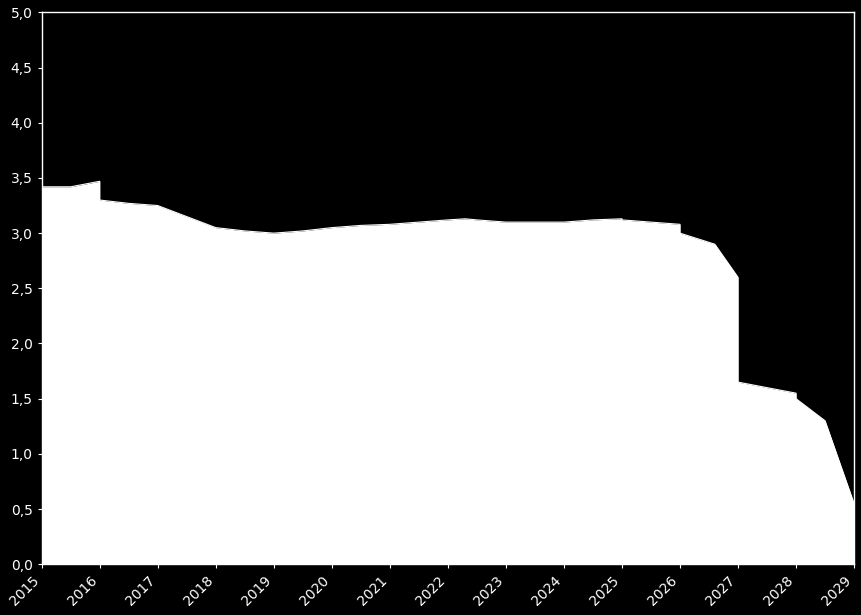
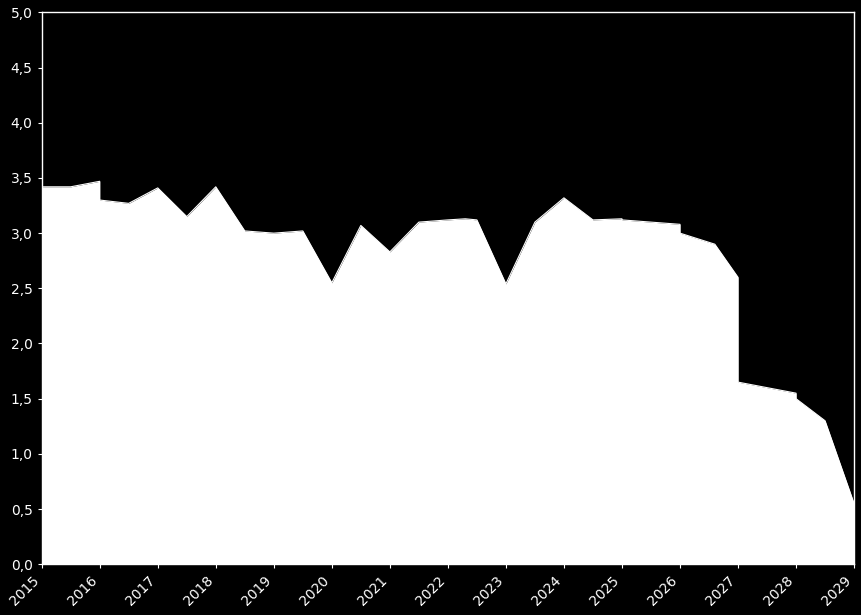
2017: 3,25 -> 3,41
2018: 3,05 -> 3,42
2020: 3,05 -> 2,55
2021: 3,08 -> 2,83
2023: 3,10 -> 2,54
2024: 3,10 -> 3,32
